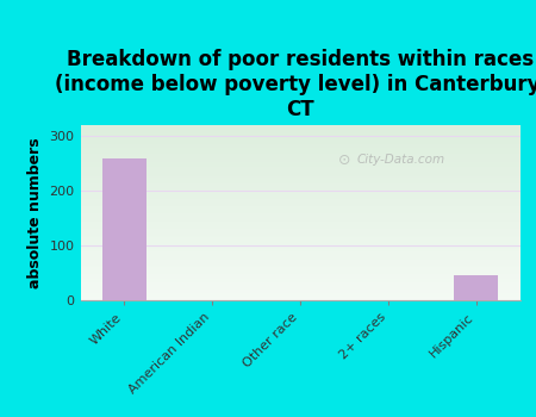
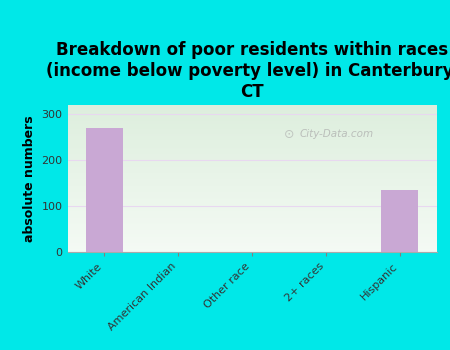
White: 258 -> 270
Hispanic: 45 -> 135
